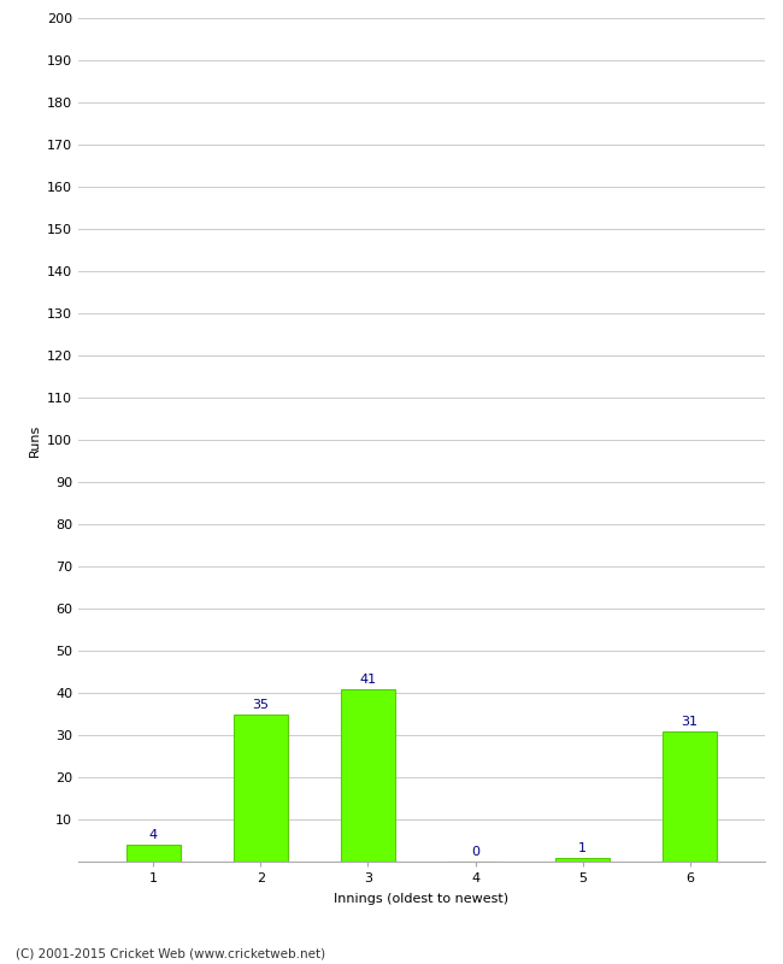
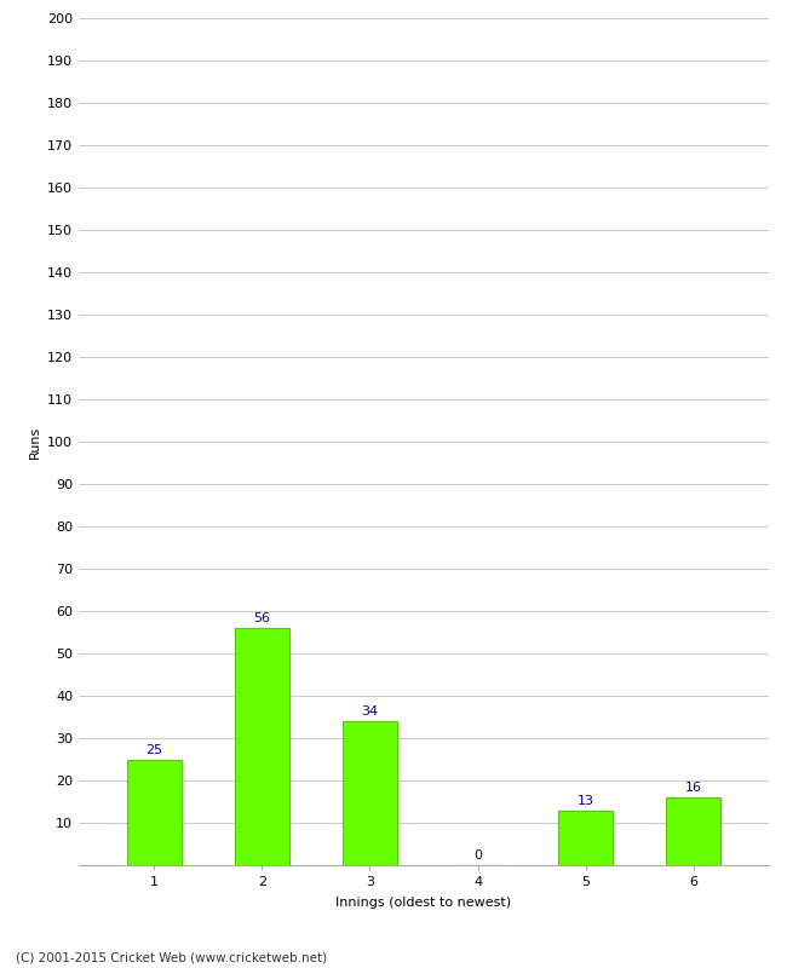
1: 4 -> 25
2: 35 -> 56
3: 41 -> 34
5: 1 -> 13
6: 31 -> 16
